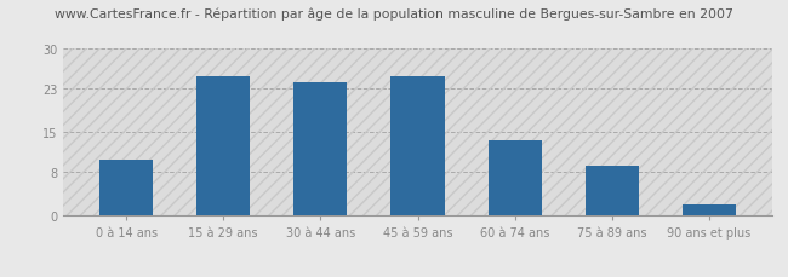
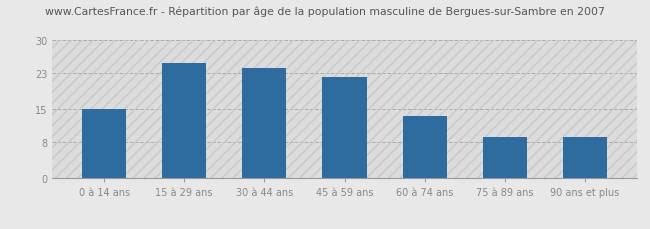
0 à 14 ans: 10.0 -> 15.0
45 à 59 ans: 25.0 -> 22.0
90 ans et plus: 2.0 -> 9.0
